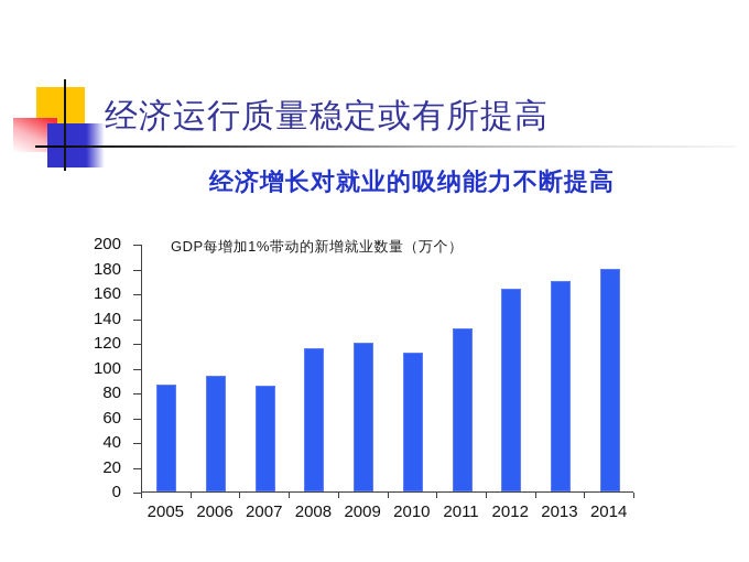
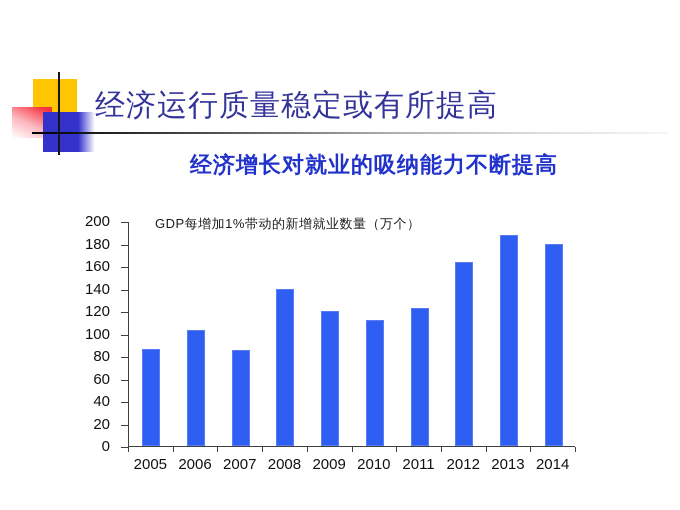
2006: 93 -> 103
2008: 116 -> 140
2011: 132 -> 123
2013: 170 -> 188
